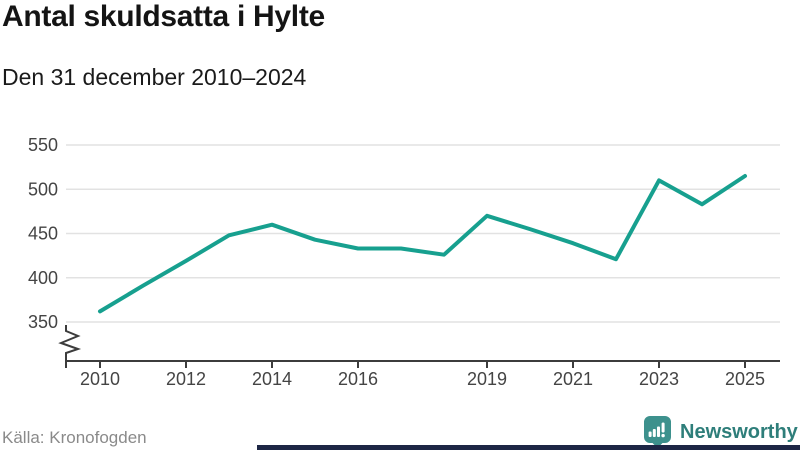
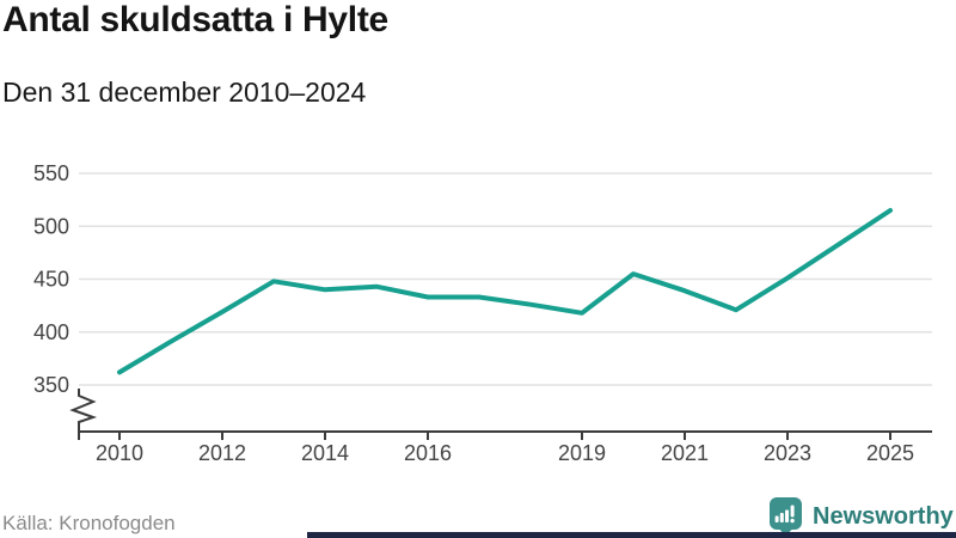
2014: 460 -> 440
2019: 470 -> 420
2023: 510 -> 450
